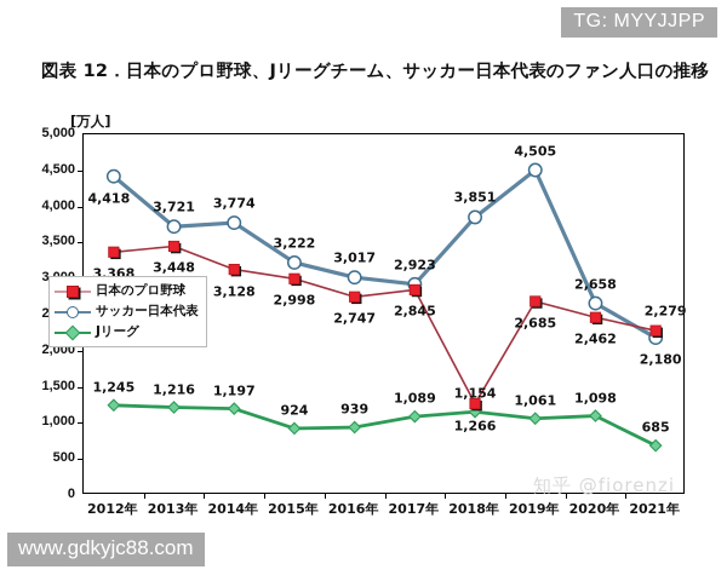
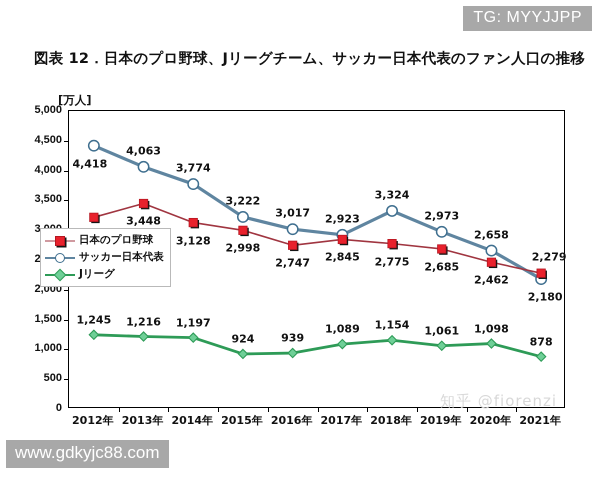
日本のプロ野球/2012年: 3,368 -> 3,216
サッカー日本代表/2013年: 3,721 -> 4,063
日本のプロ野球/2018年: 1,266 -> 2,775
サッカー日本代表/2018年: 3,851 -> 3,324
サッカー日本代表/2019年: 4,505 -> 2,973
Jリーグ/2021年: 685 -> 878
